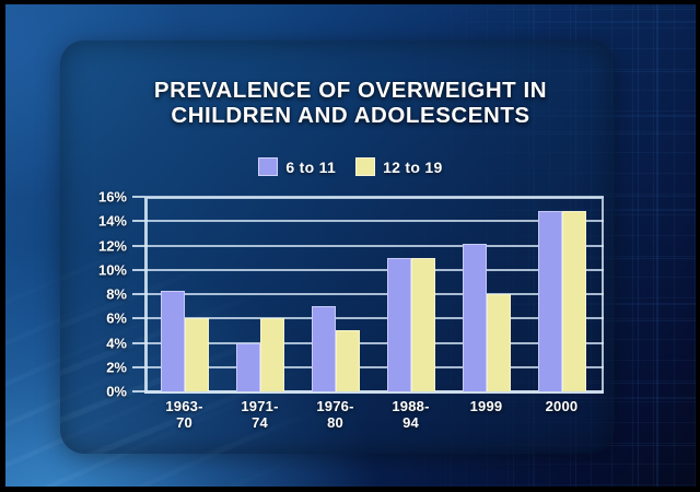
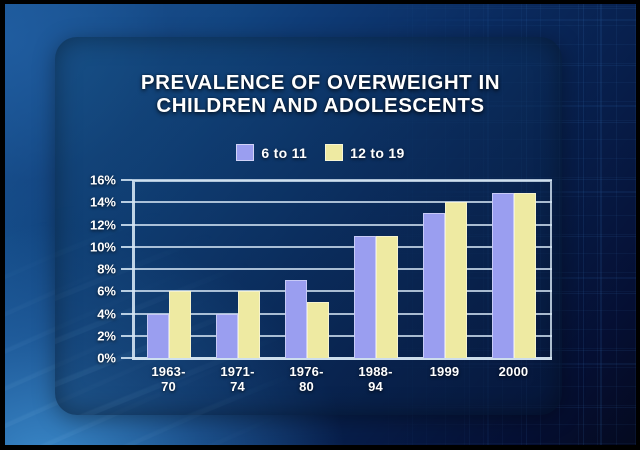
6 to 11/1963-70: 8.3% -> 4.0%
6 to 11/1999: 12.1% -> 13.0%
12 to 19/1999: 8.0% -> 14.0%
